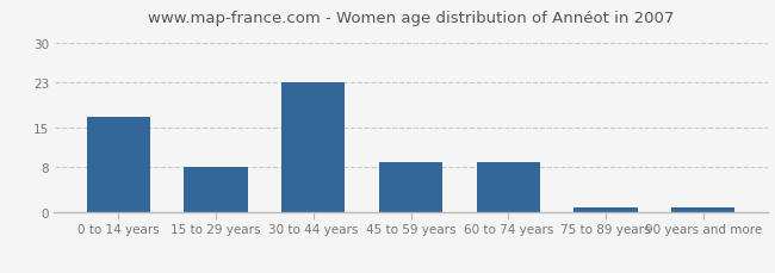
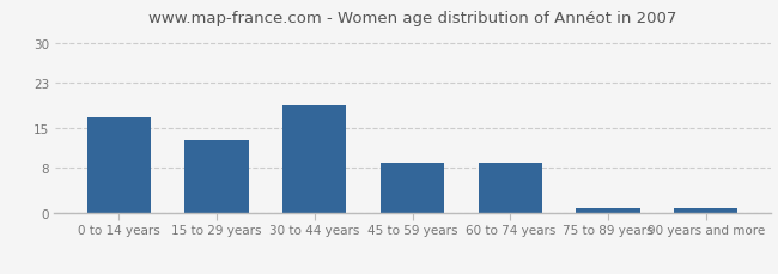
15 to 29 years: 8 -> 13
30 to 44 years: 23 -> 19
